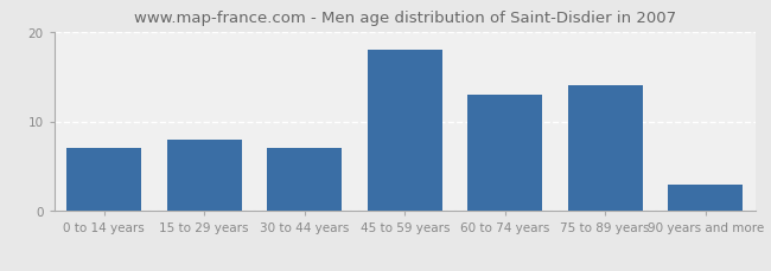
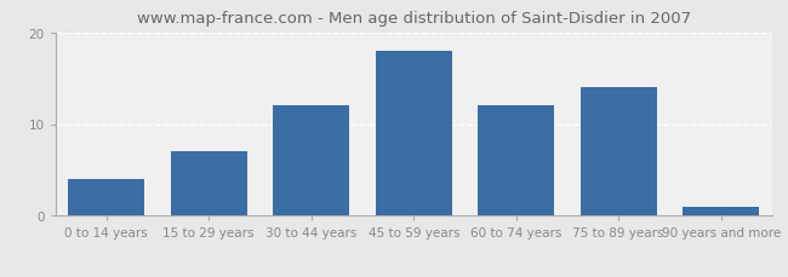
0 to 14 years: 7 -> 4
15 to 29 years: 8 -> 7
30 to 44 years: 7 -> 12
60 to 74 years: 13 -> 12
90 years and more: 3 -> 1
